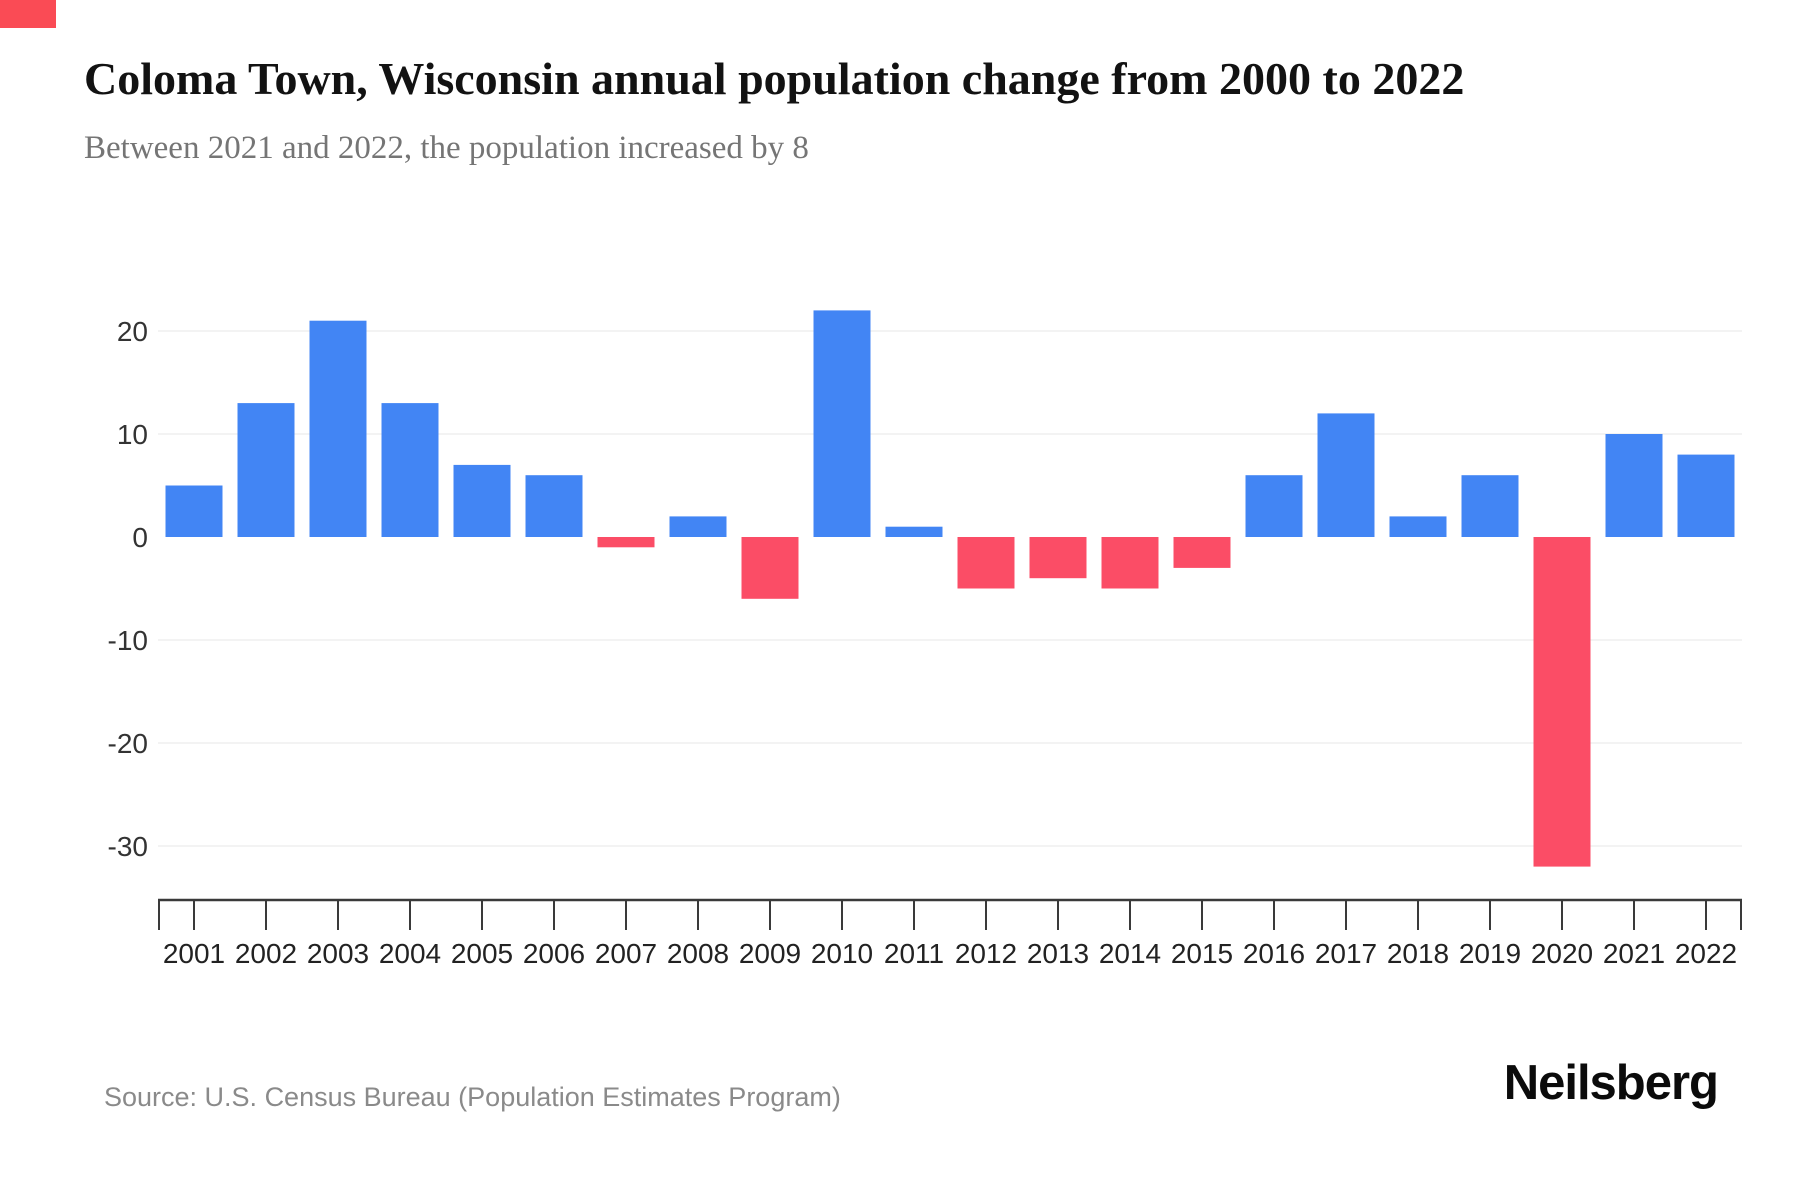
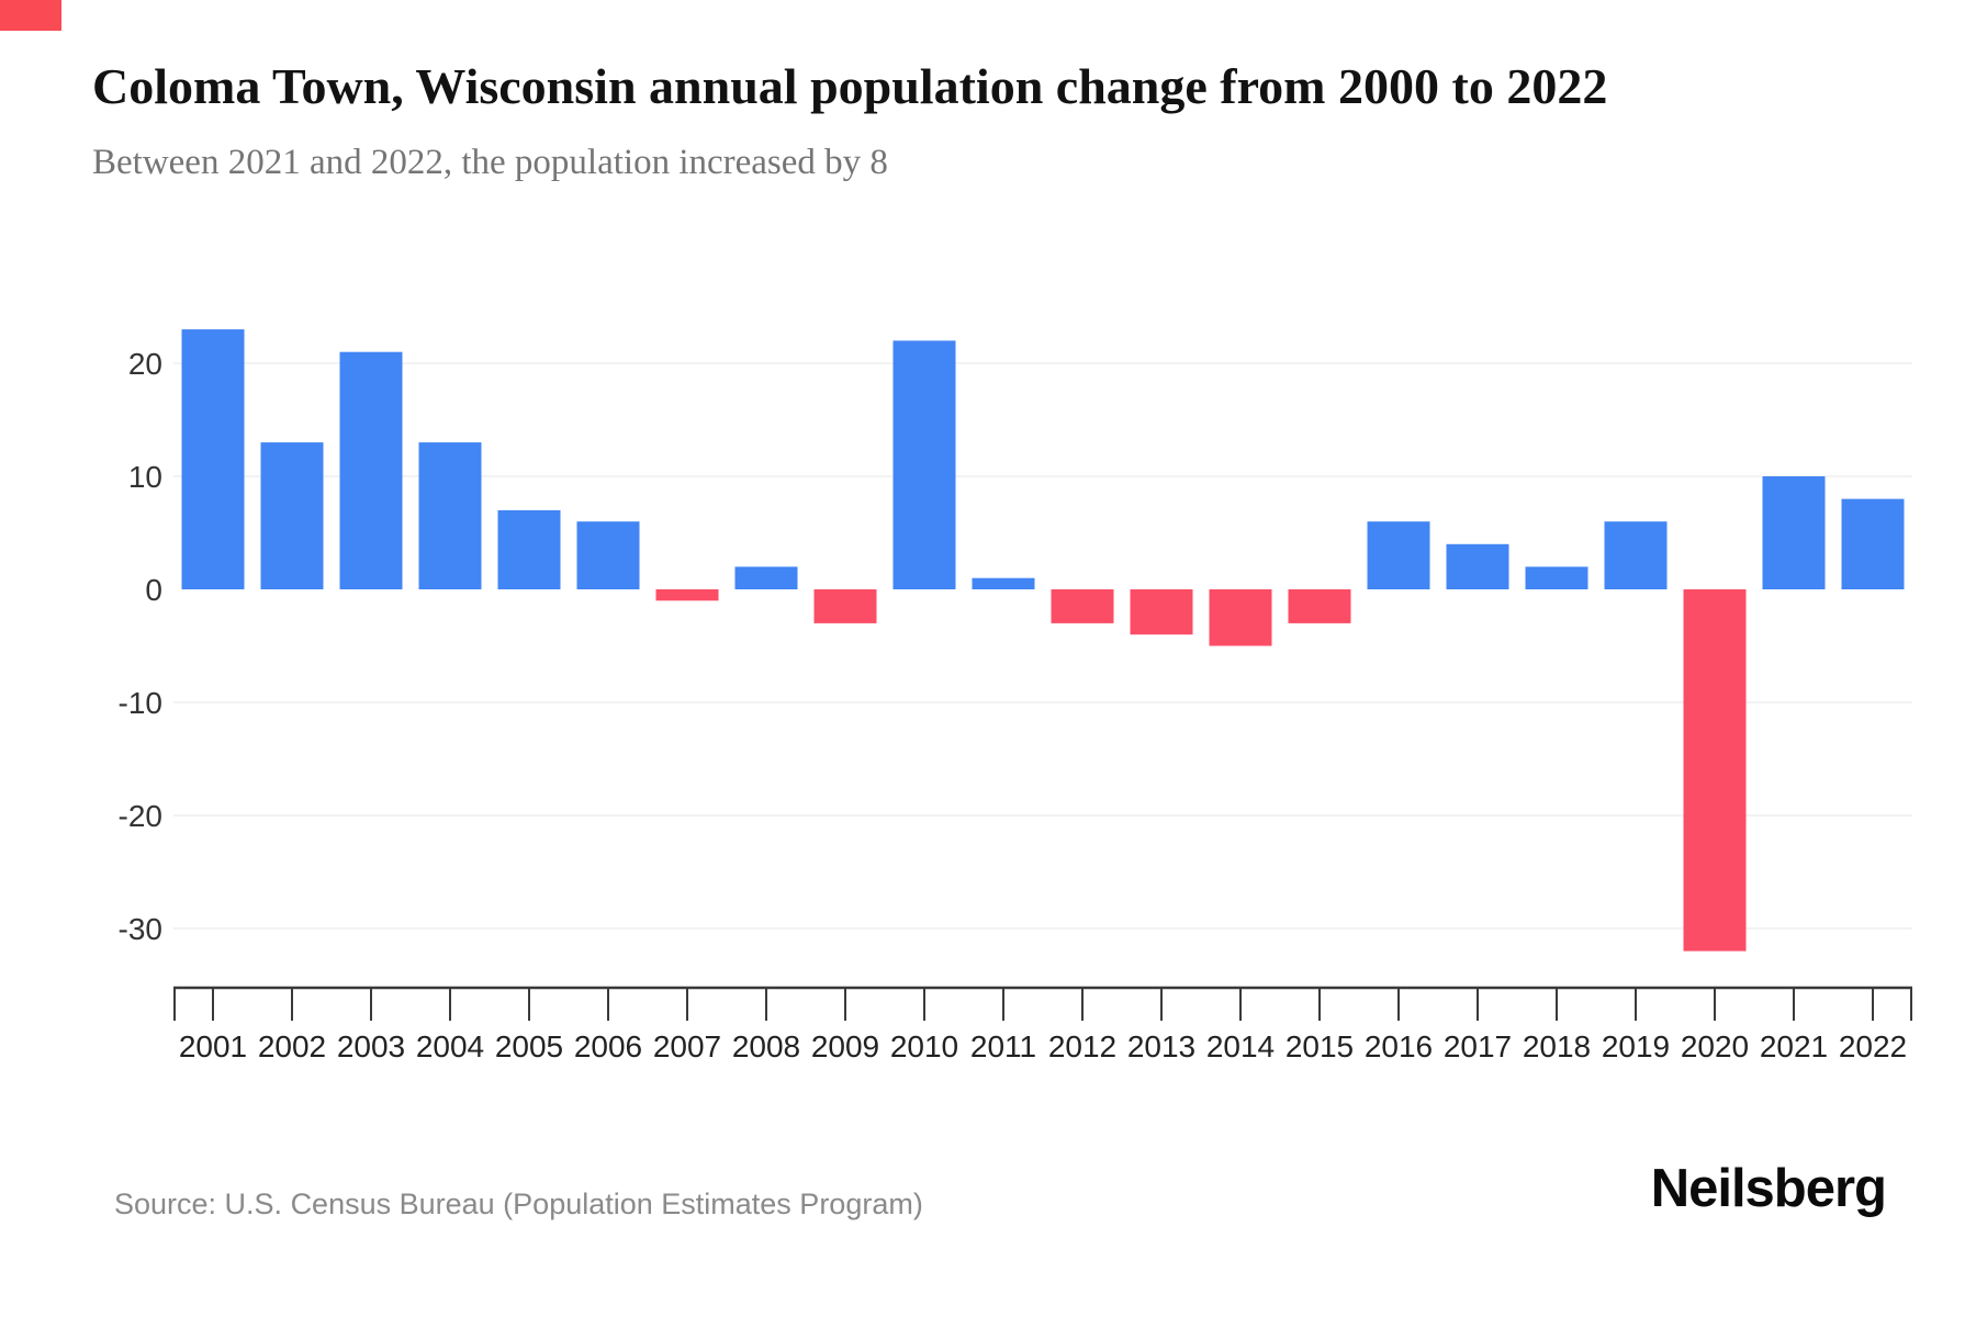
2001: 5 -> 23
2009: -6 -> -3
2012: -5 -> -3
2017: 12 -> 4
